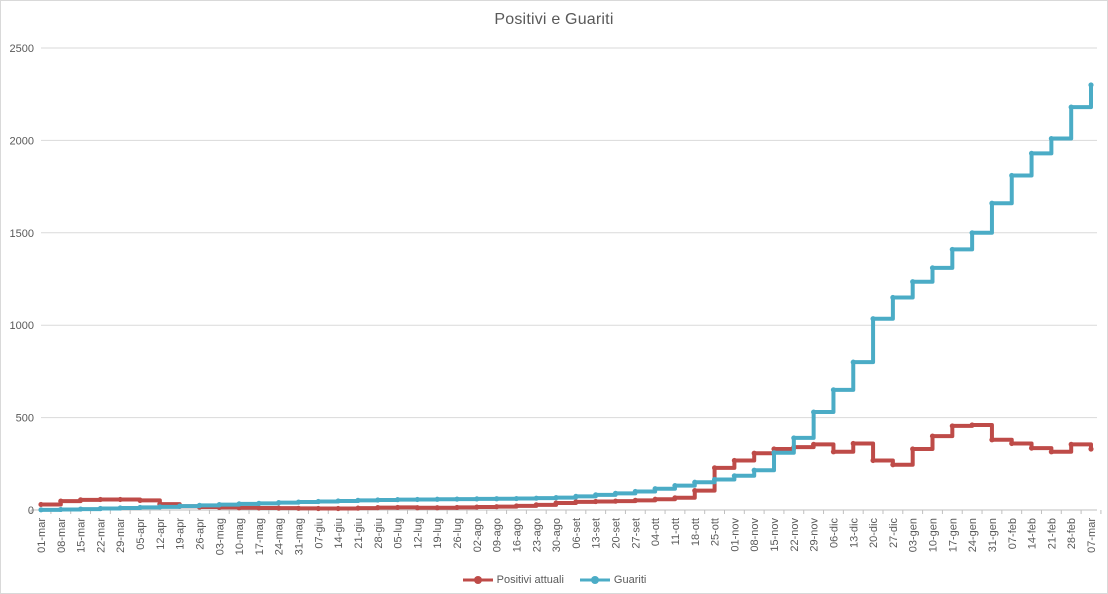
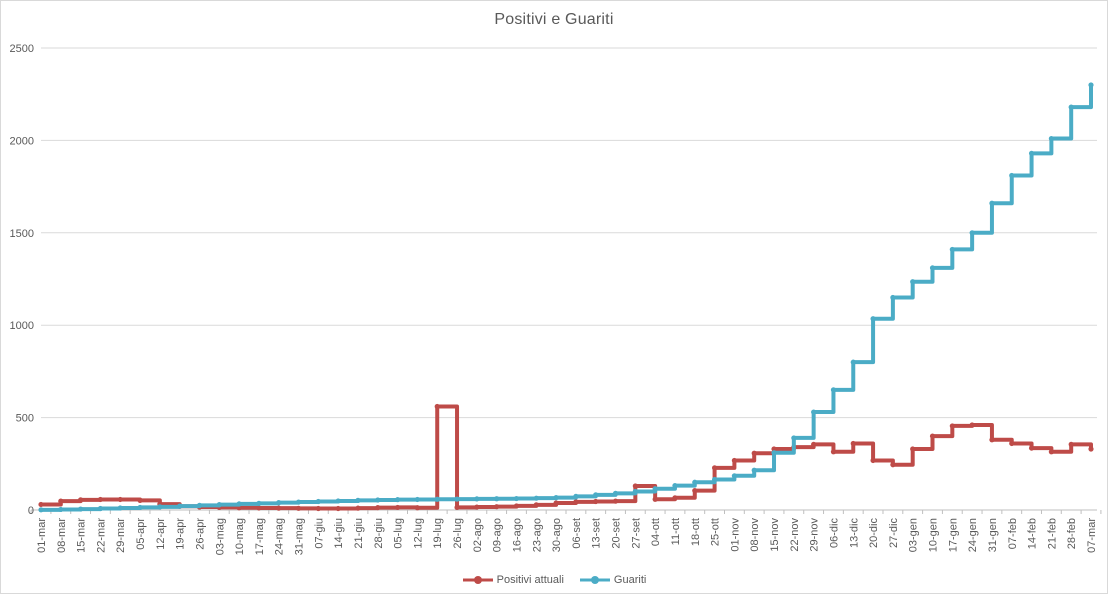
Positivi attuali/19-lug: 10 -> 560
Positivi attuali/27-set: 50 -> 130
